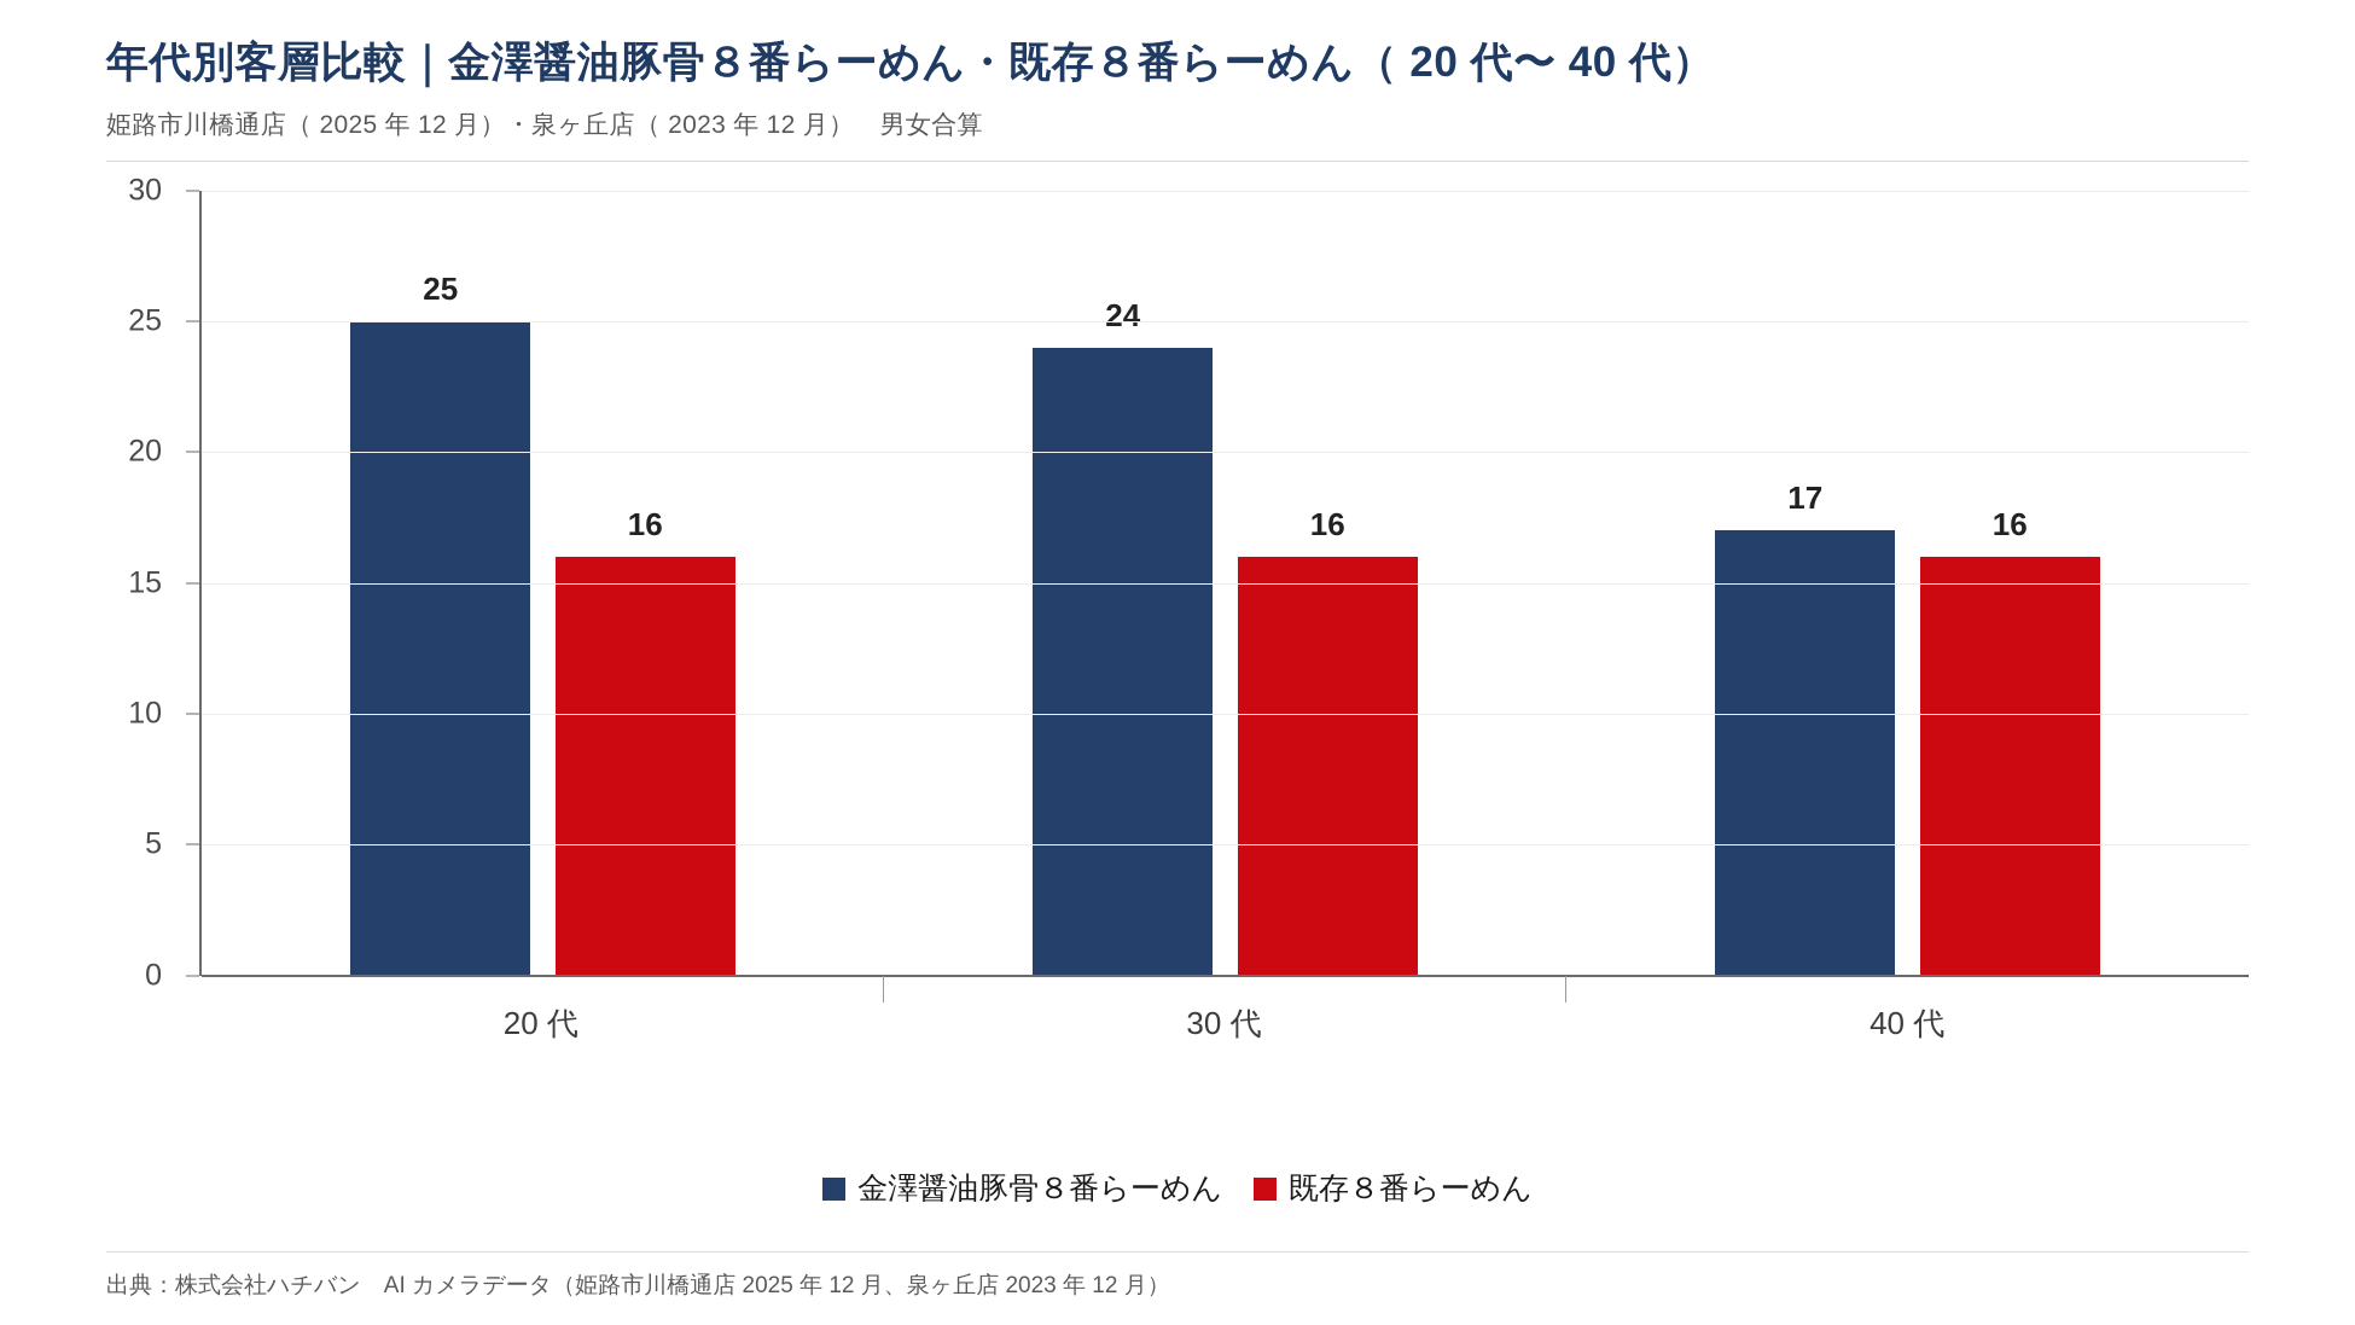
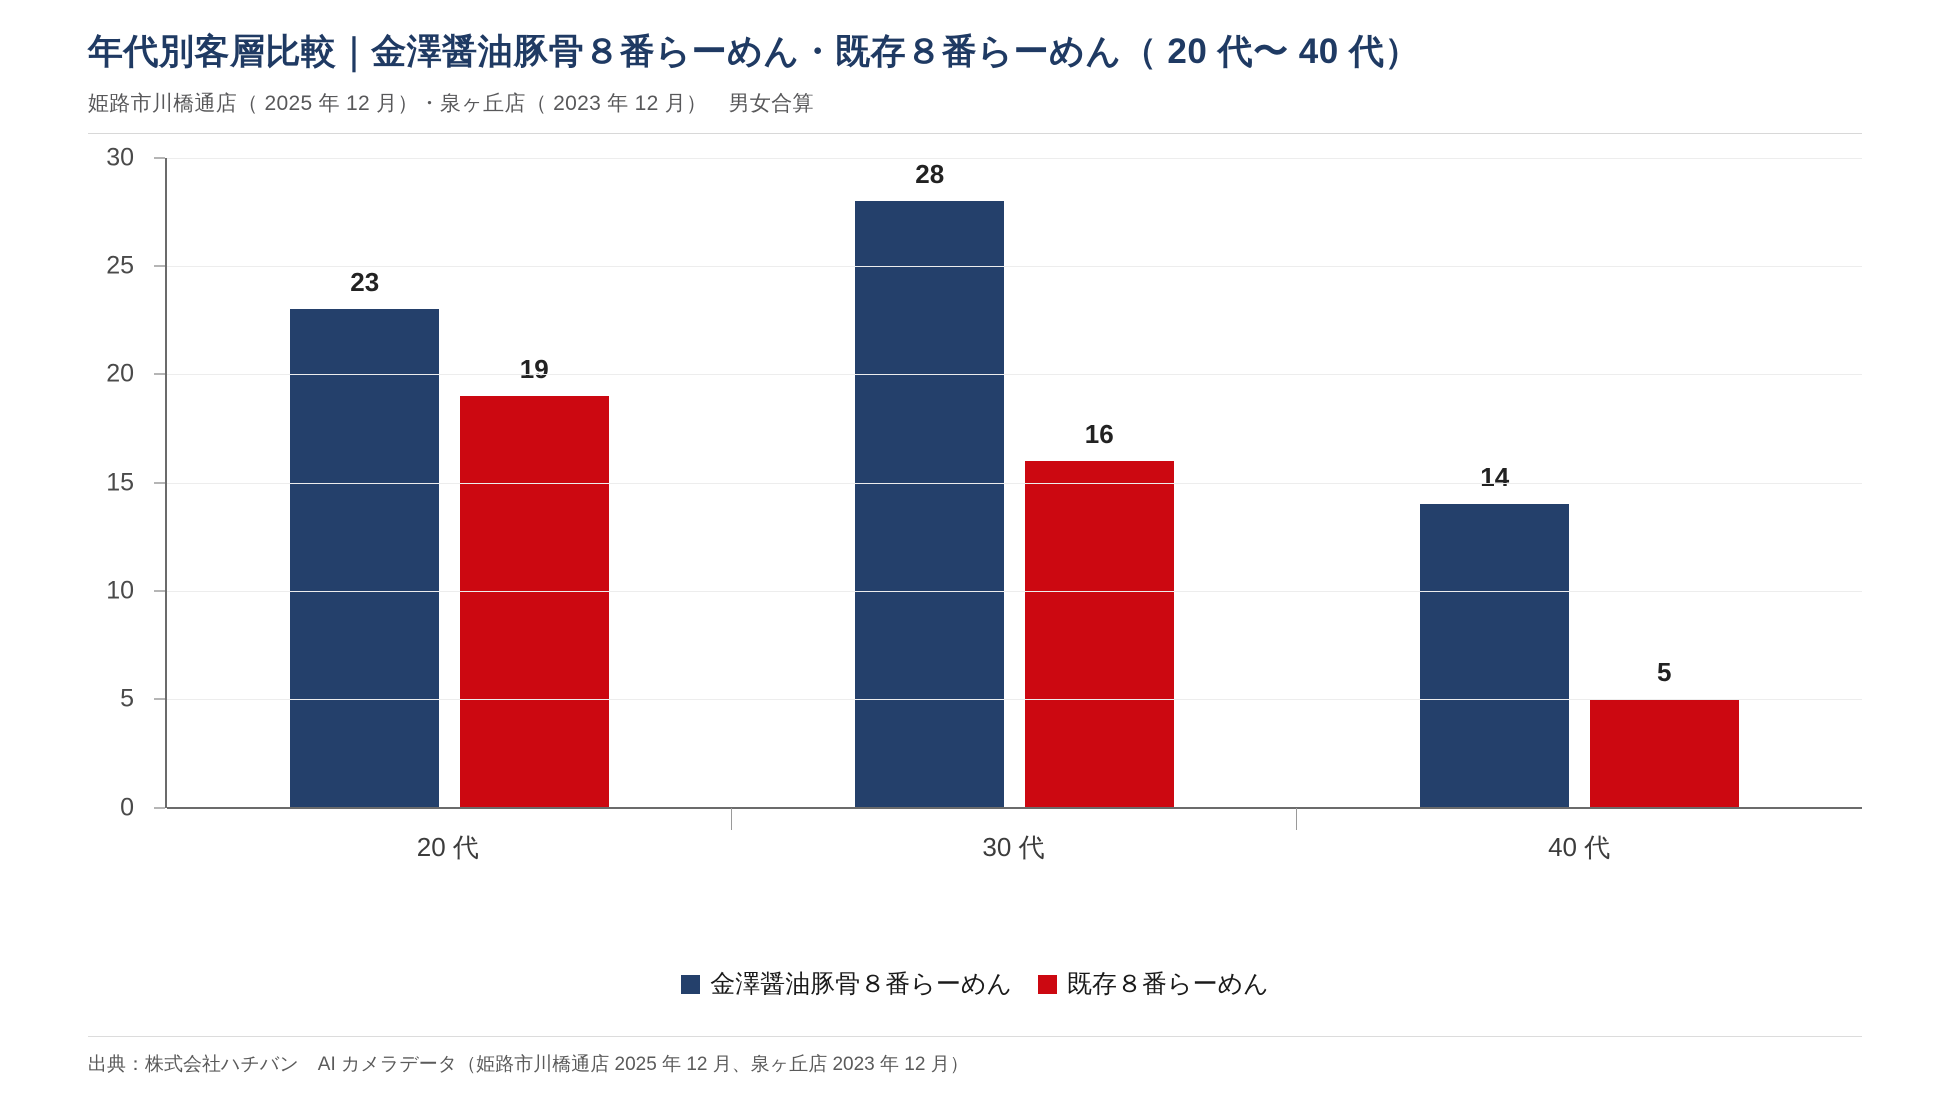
金澤醤油豚骨８番らーめん/20 代: 25 -> 23
既存８番らーめん/20 代: 16 -> 19
金澤醤油豚骨８番らーめん/30 代: 24 -> 28
金澤醤油豚骨８番らーめん/40 代: 17 -> 14
既存８番らーめん/40 代: 16 -> 5
